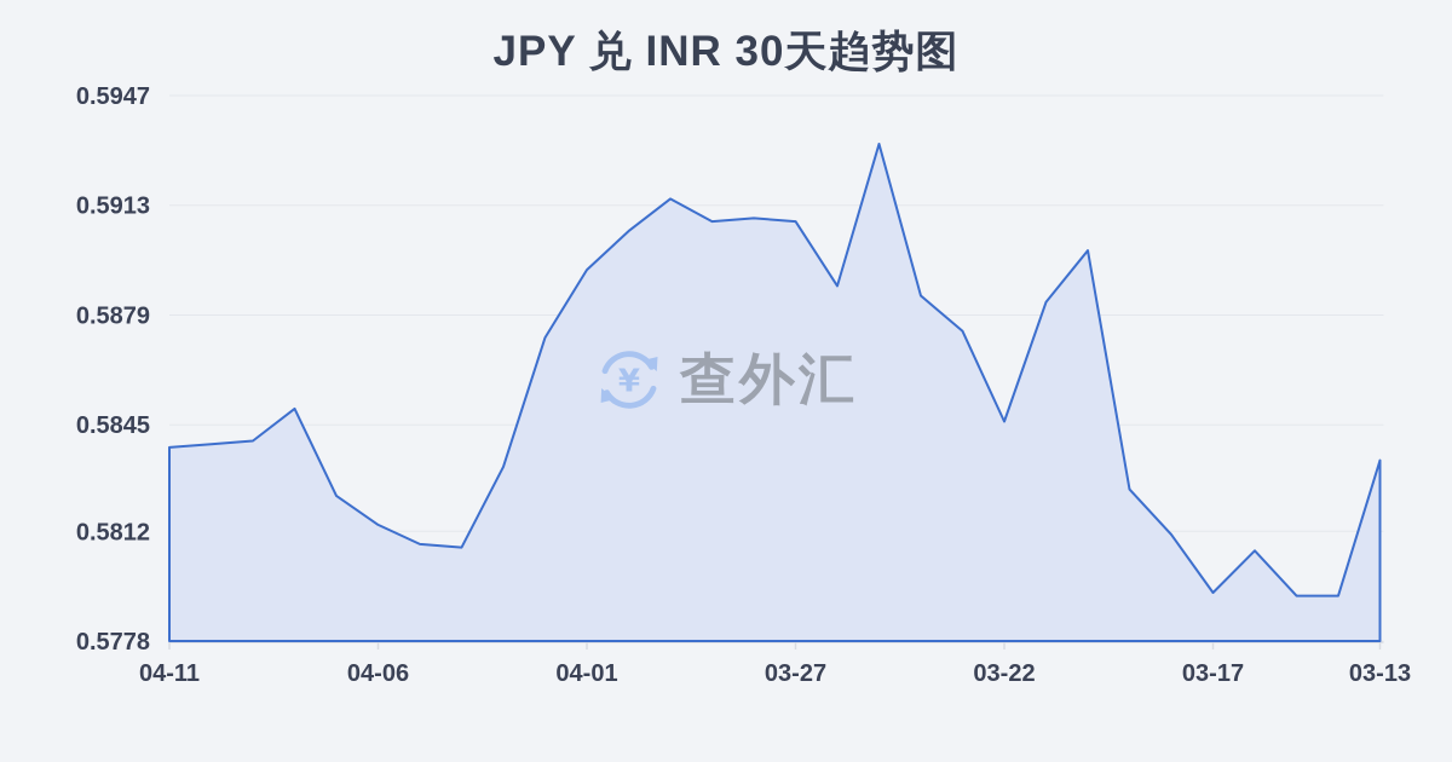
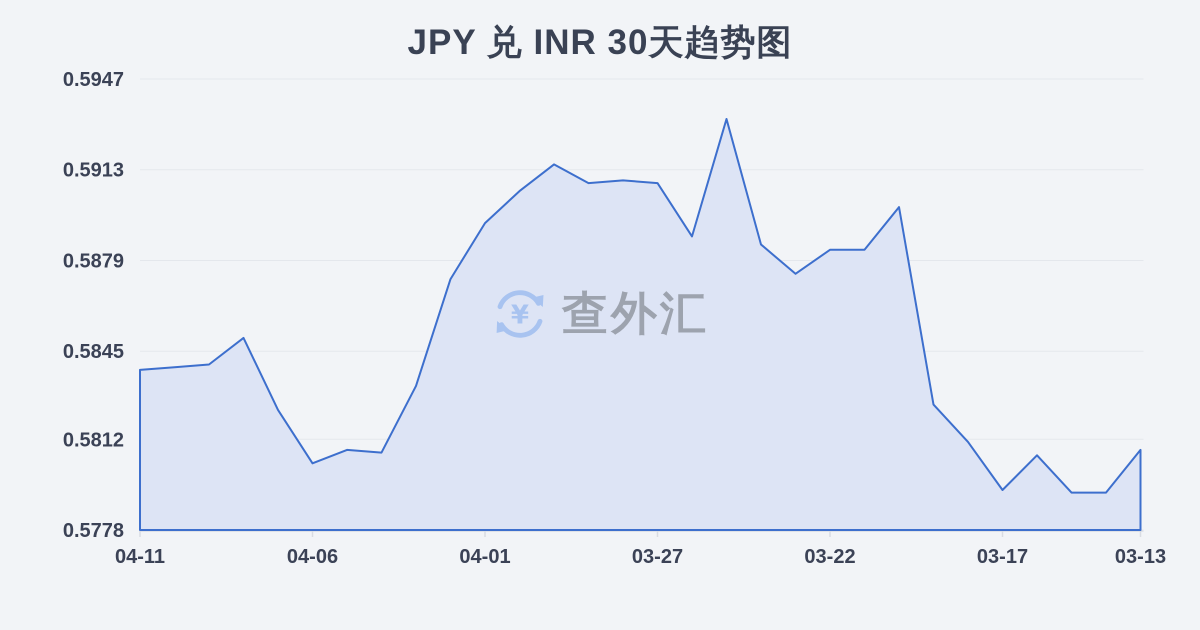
04-06: 0.5814 -> 0.5803
03-22: 0.5846 -> 0.5883
03-13: 0.5834 -> 0.5808
